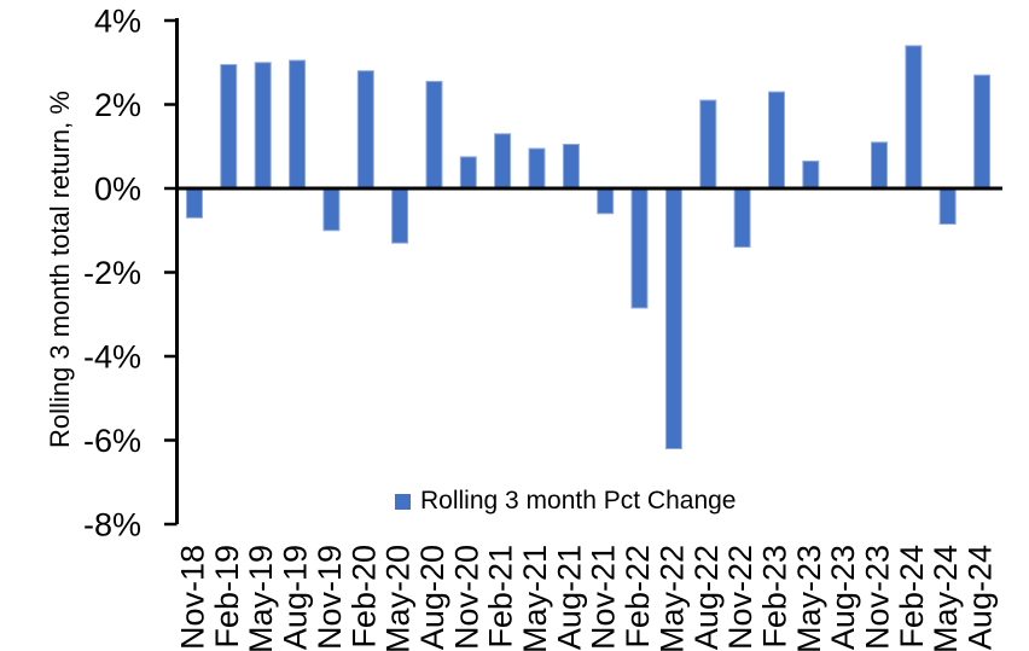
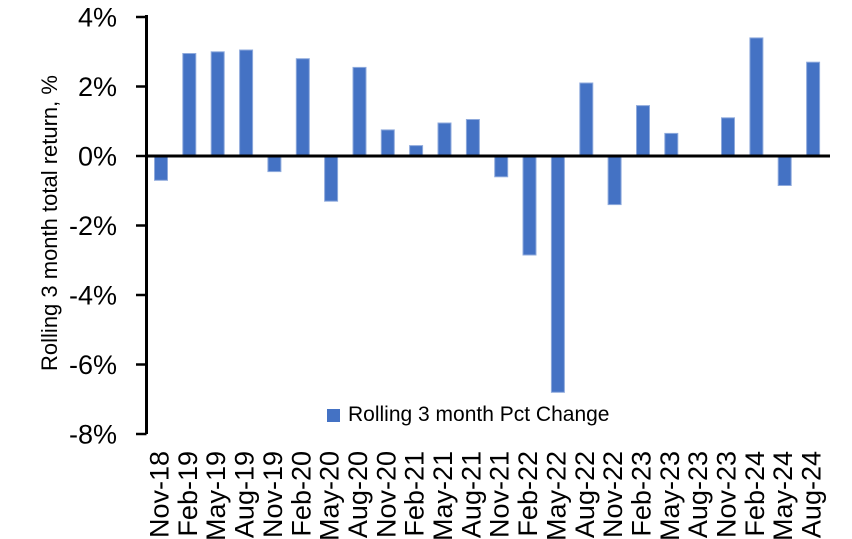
Nov-19: -1.0% -> -0.5%
Feb-21: 1.3% -> 0.3%
May-22: -6.2% -> -6.8%
Feb-23: 2.3% -> 1.4%
